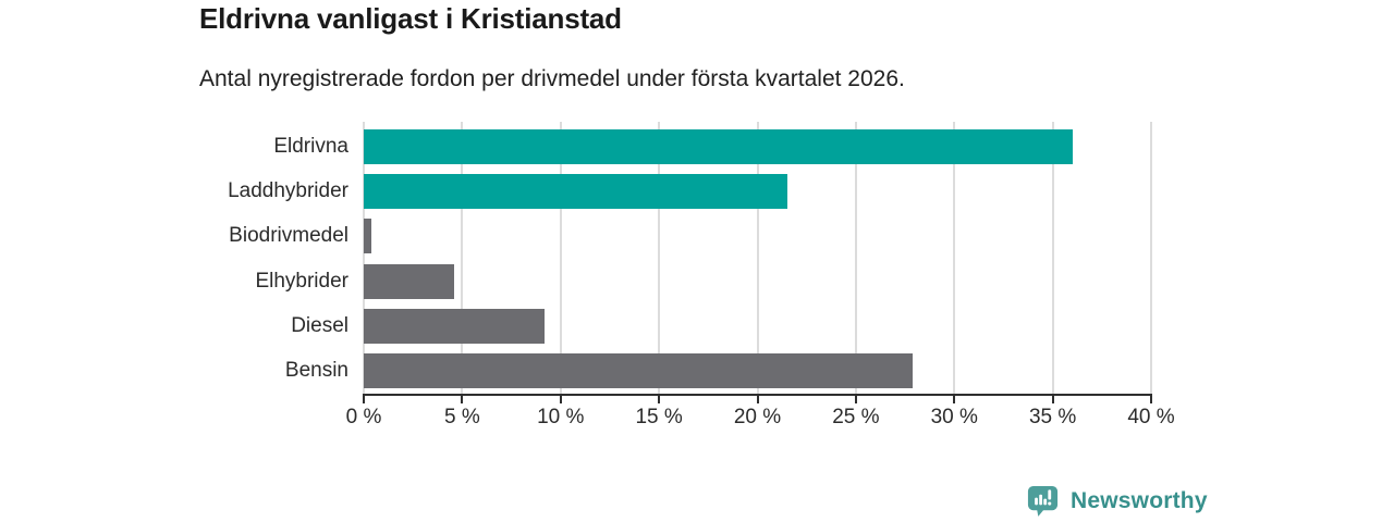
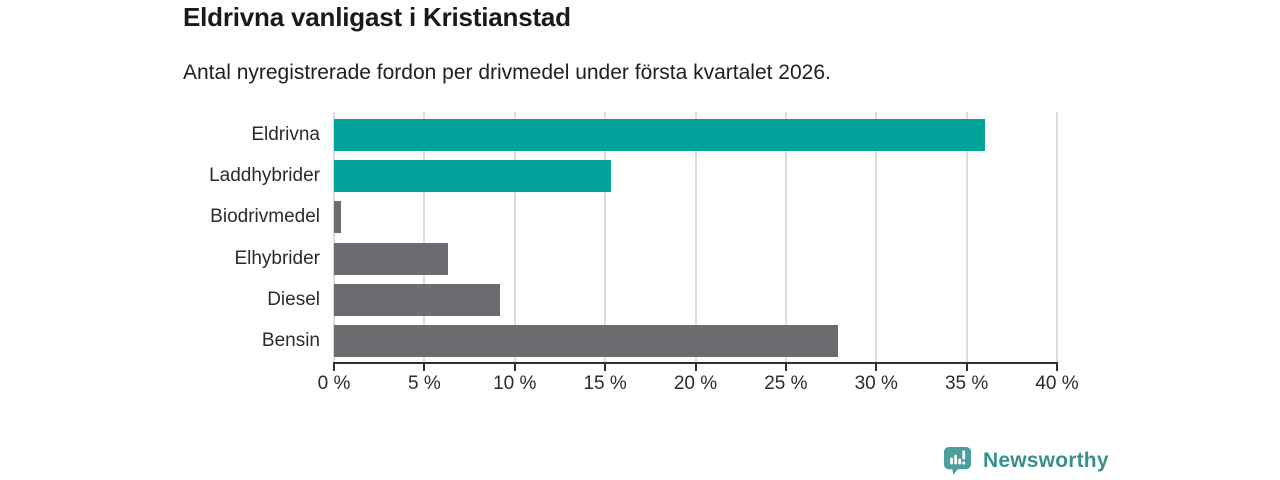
Laddhybrider: 21.5% -> 15.3%
Elhybrider: 4.6% -> 6.3%
